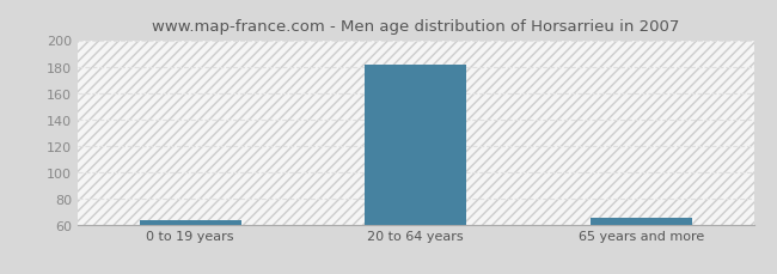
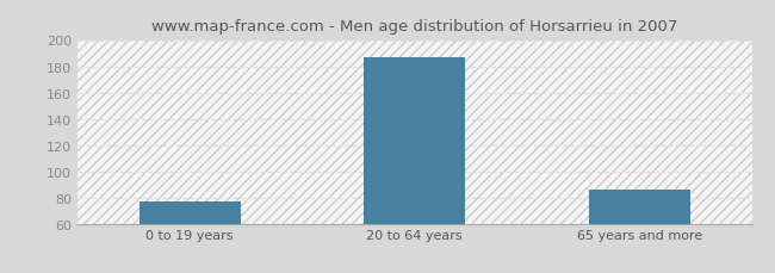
0 to 19 years: 63 -> 77
20 to 64 years: 181 -> 187
65 years and more: 65 -> 86
